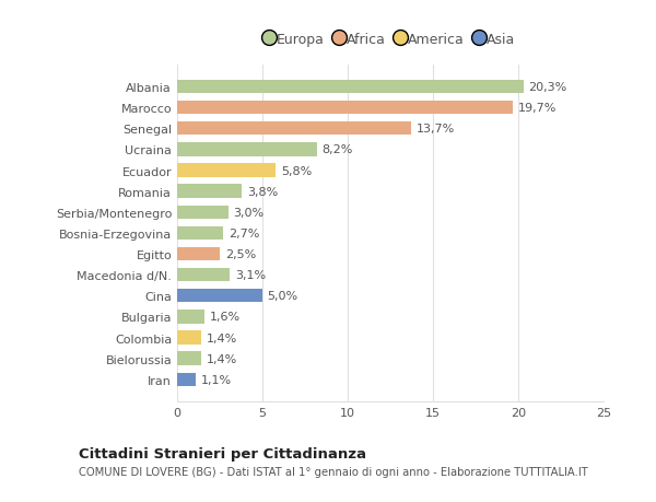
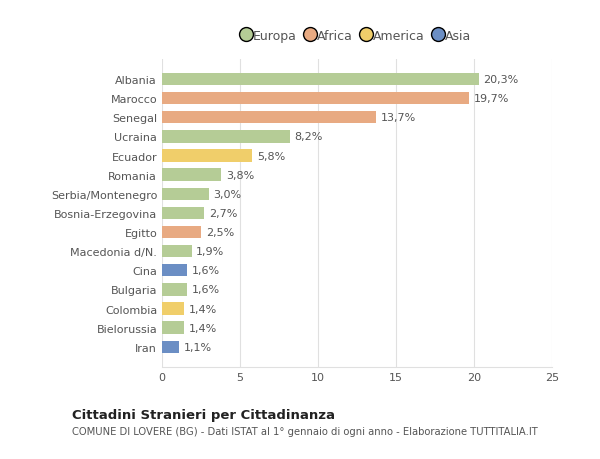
Macedonia d/N.: 3,1% -> 1,9%
Cina: 5,0% -> 1,6%
